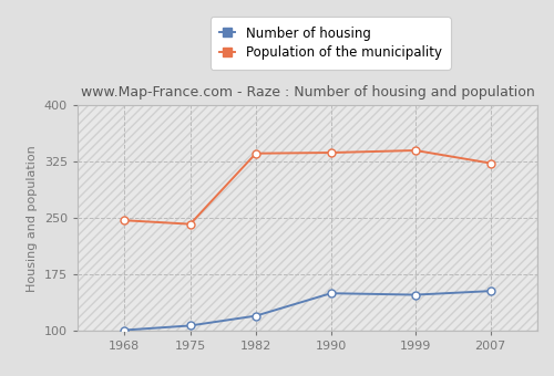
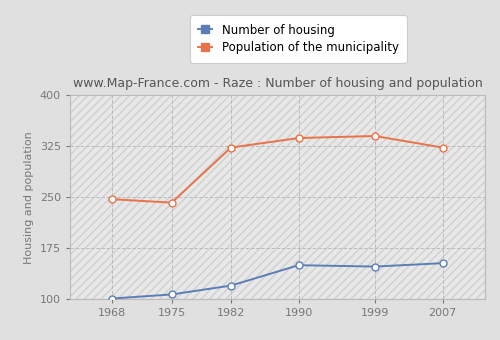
Population of the municipality/1982: 336 -> 323
